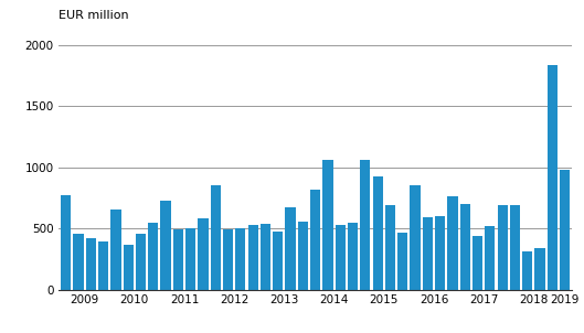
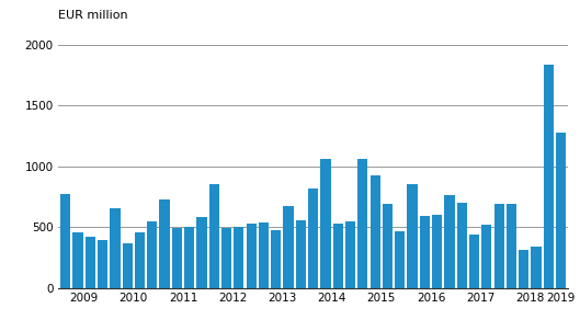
2019: 980 -> 1280
